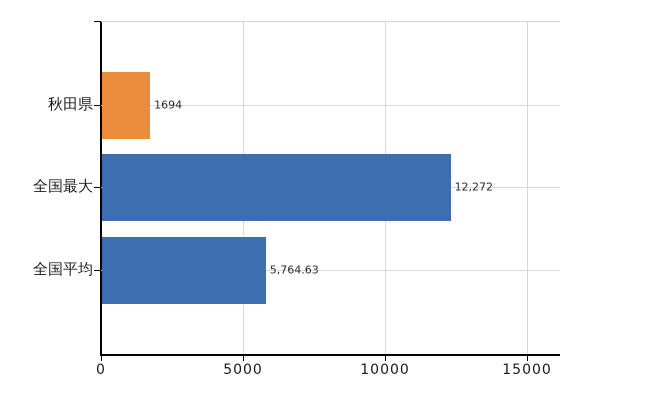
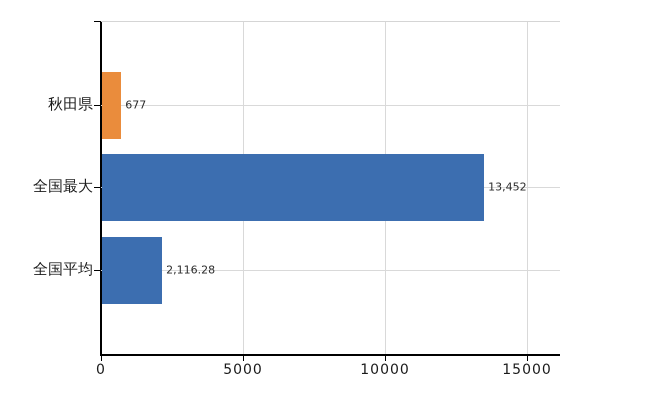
秋田県: 1694 -> 677
全国最大: 12,272 -> 13,452
全国平均: 5,764.63 -> 2,116.28
